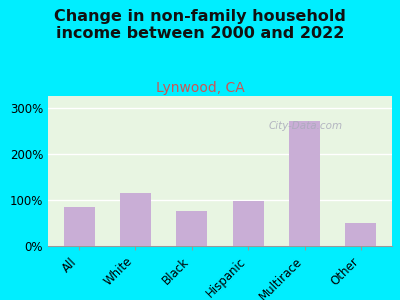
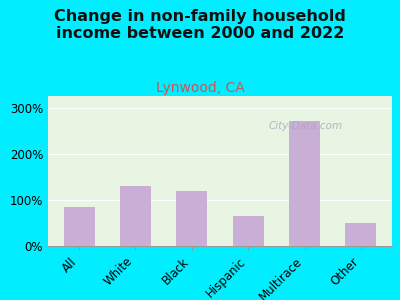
White: 115% -> 130%
Black: 75% -> 120%
Hispanic: 97% -> 65%
